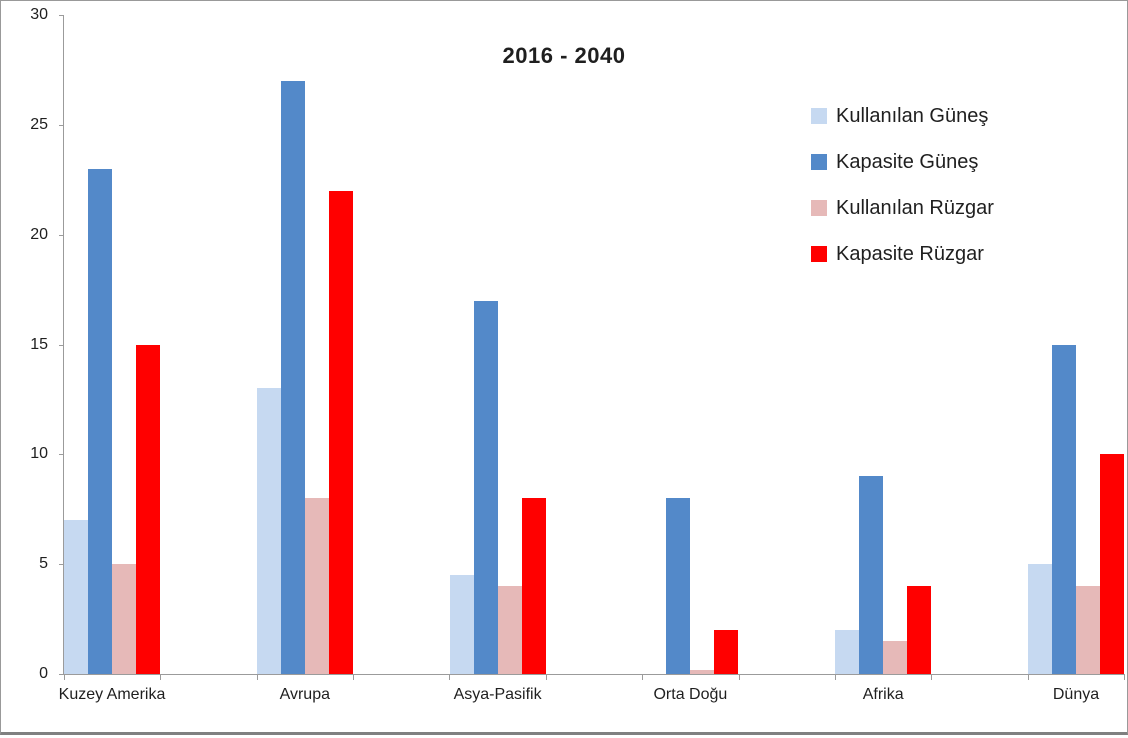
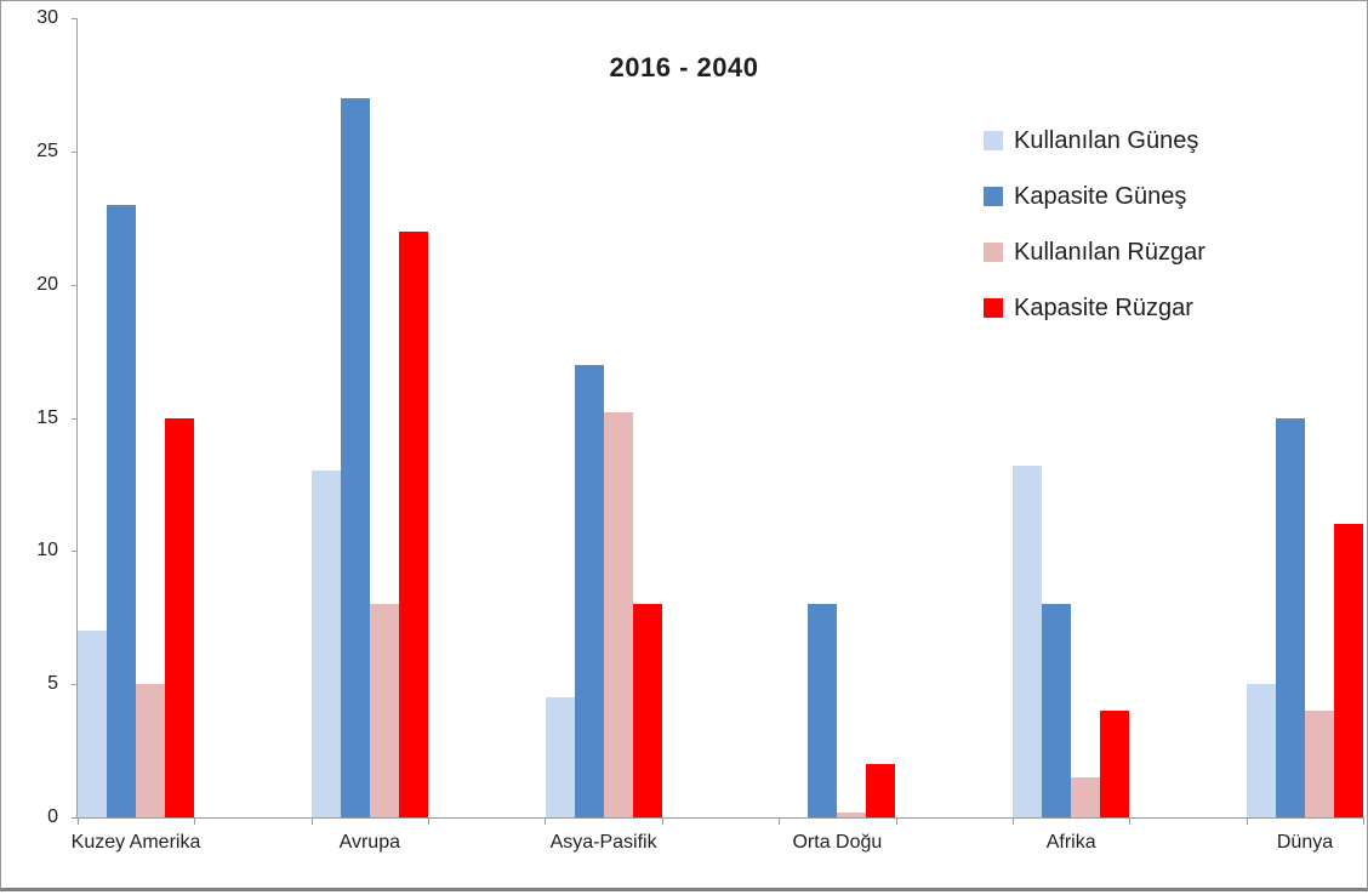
Kullanılan Rüzgar/Asya-Pasifik: 4.0 -> 15.2
Kullanılan Güneş/Afrika: 2.0 -> 13.2
Kapasite Güneş/Afrika: 9 -> 8
Kapasite Rüzgar/Dünya: 10 -> 11
